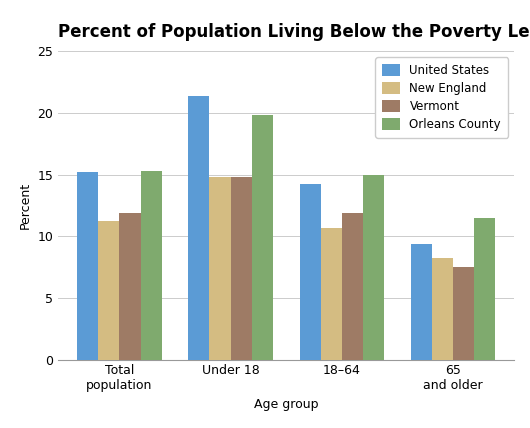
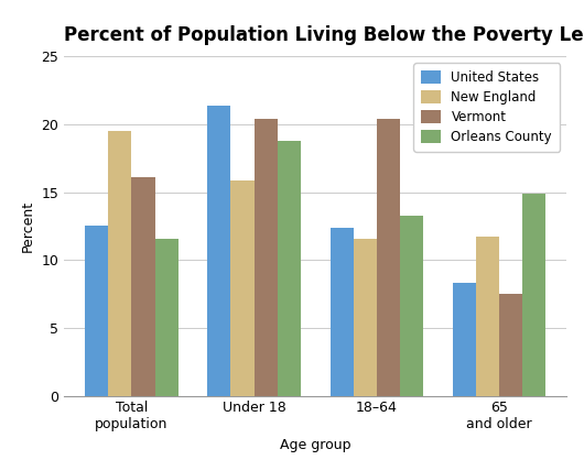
United States/Total population: 15.2 -> 12.5
New England/Total population: 11.2 -> 19.5
Vermont/Total population: 11.9 -> 16.1
Orleans County/Total population: 15.3 -> 11.6
New England/Under 18: 14.8 -> 15.9
Vermont/Under 18: 14.8 -> 20.4
Orleans County/Under 18: 19.8 -> 18.8
United States/18–64: 14.2 -> 12.4
New England/18–64: 10.7 -> 11.6
Vermont/18–64: 11.9 -> 20.4
Orleans County/18–64: 15.0 -> 13.3
United States/65 and older: 9.4 -> 8.3
New England/65 and older: 8.2 -> 11.7
Orleans County/65 and older: 11.5 -> 14.9
